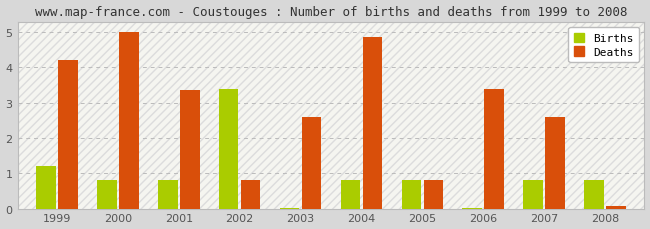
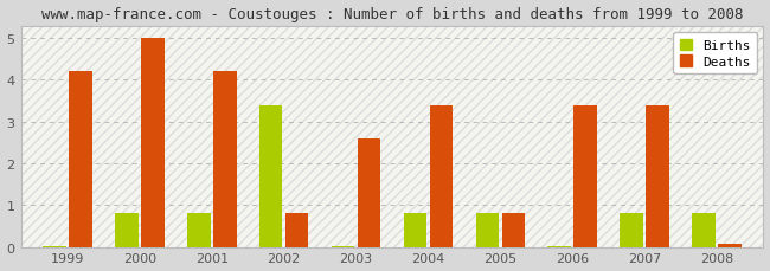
Births/1999: 1.20 -> 0.02
Deaths/2001: 3.35 -> 4.20
Deaths/2004: 4.85 -> 3.40
Deaths/2007: 2.60 -> 3.40
